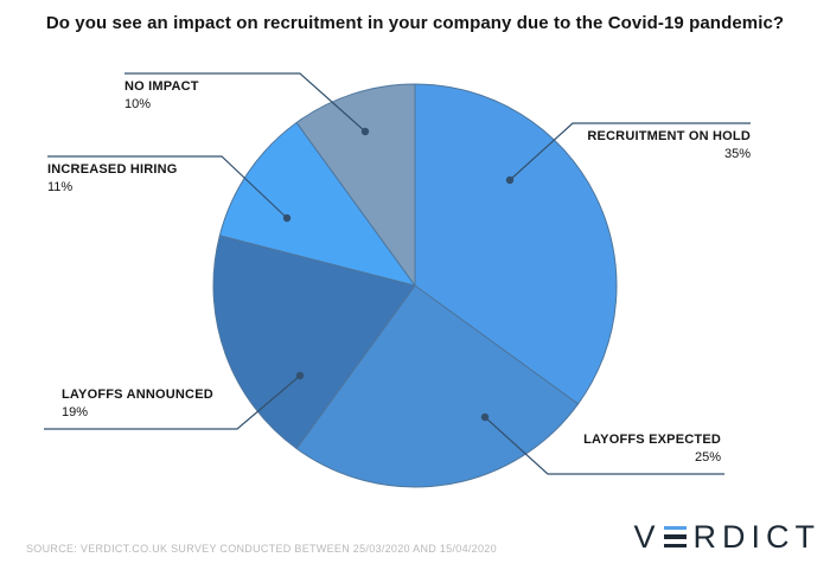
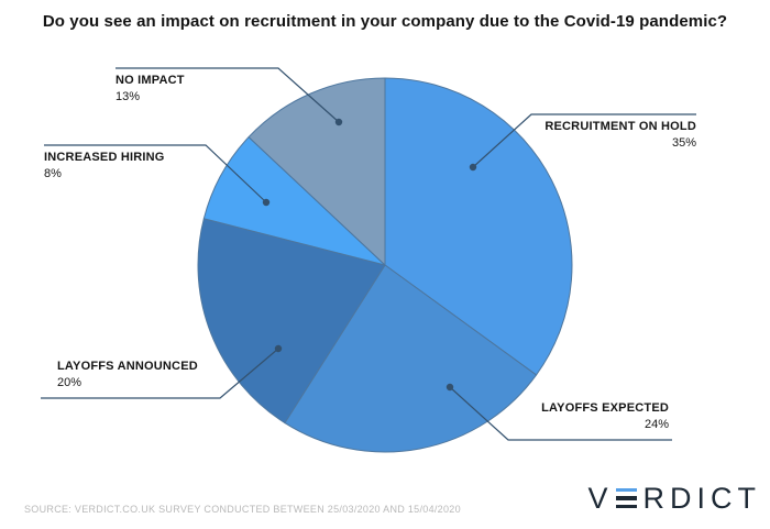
LAYOFFS EXPECTED: 25% -> 24%
LAYOFFS ANNOUNCED: 19% -> 20%
INCREASED HIRING: 11% -> 8%
NO IMPACT: 10% -> 13%
